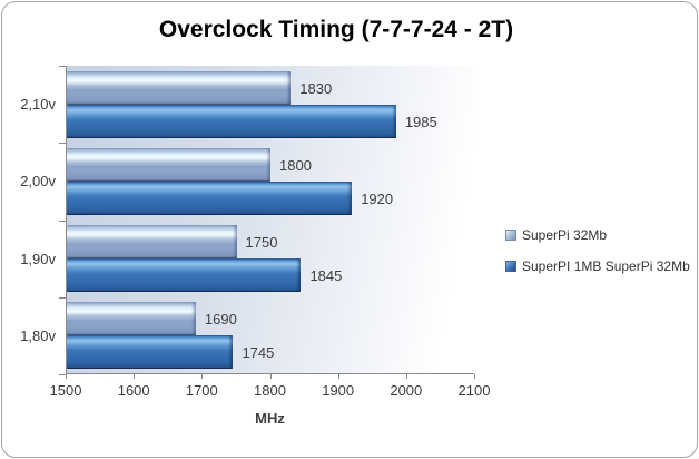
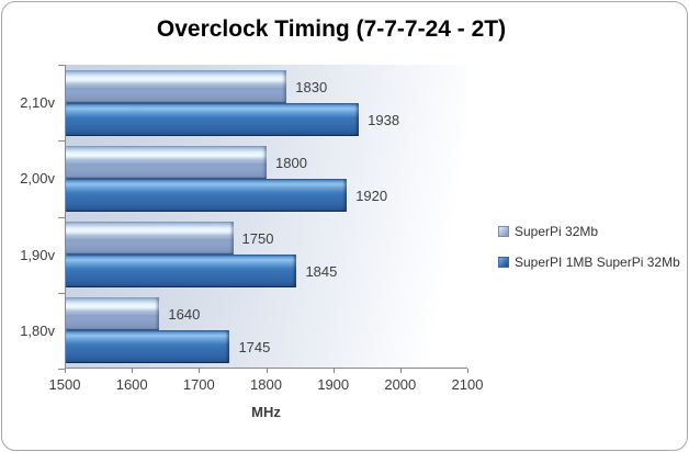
SuperPI 1MB SuperPi 32Mb/2,10v: 1985 -> 1938
SuperPi 32Mb/1,80v: 1690 -> 1640
